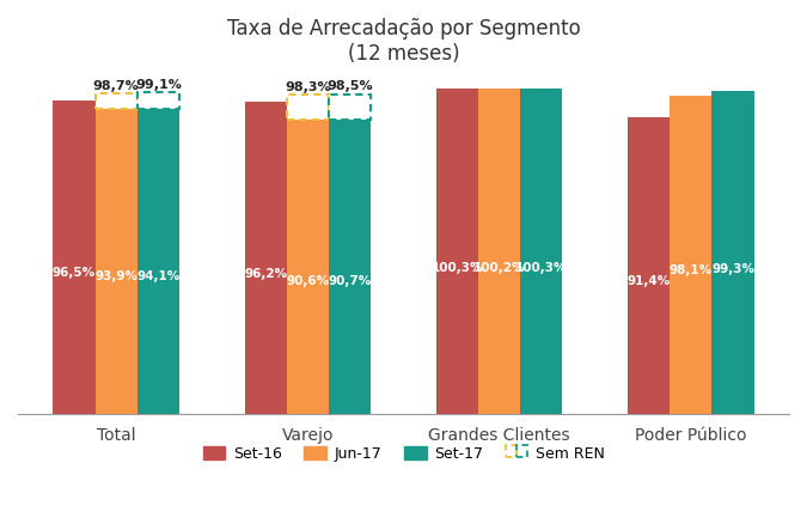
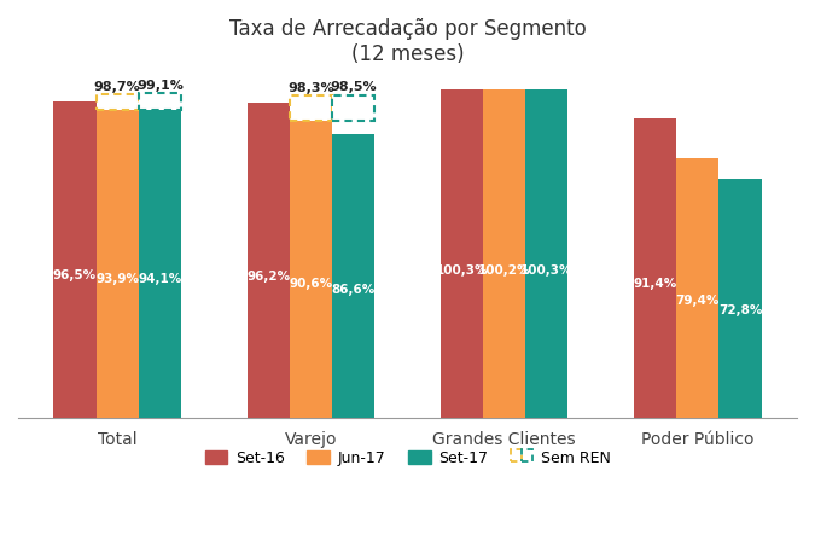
Set-17/Varejo: 90,7% -> 86,6%
Jun-17/Poder Público: 98,1% -> 79,4%
Set-17/Poder Público: 99,3% -> 72,8%
